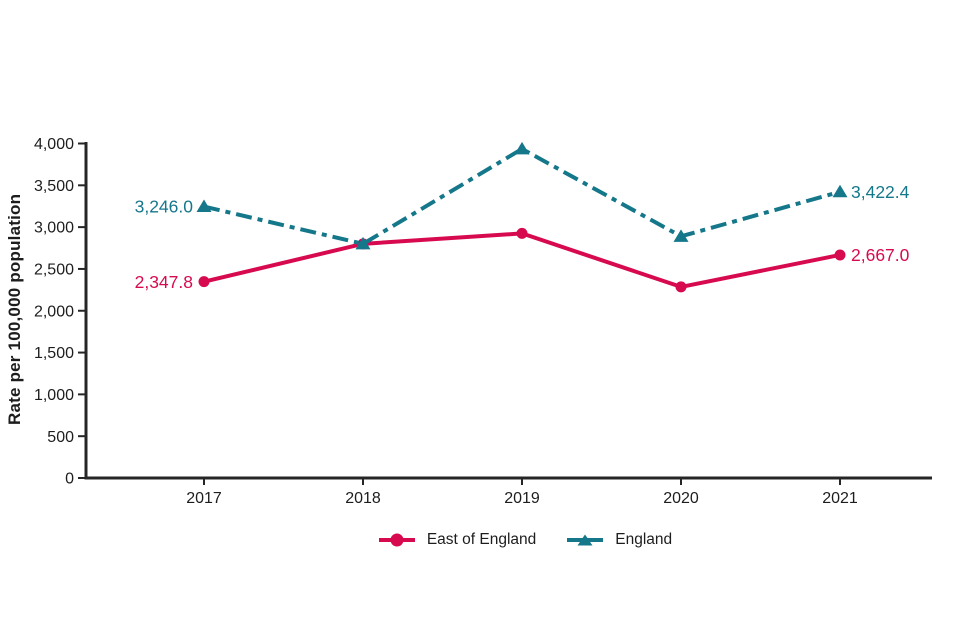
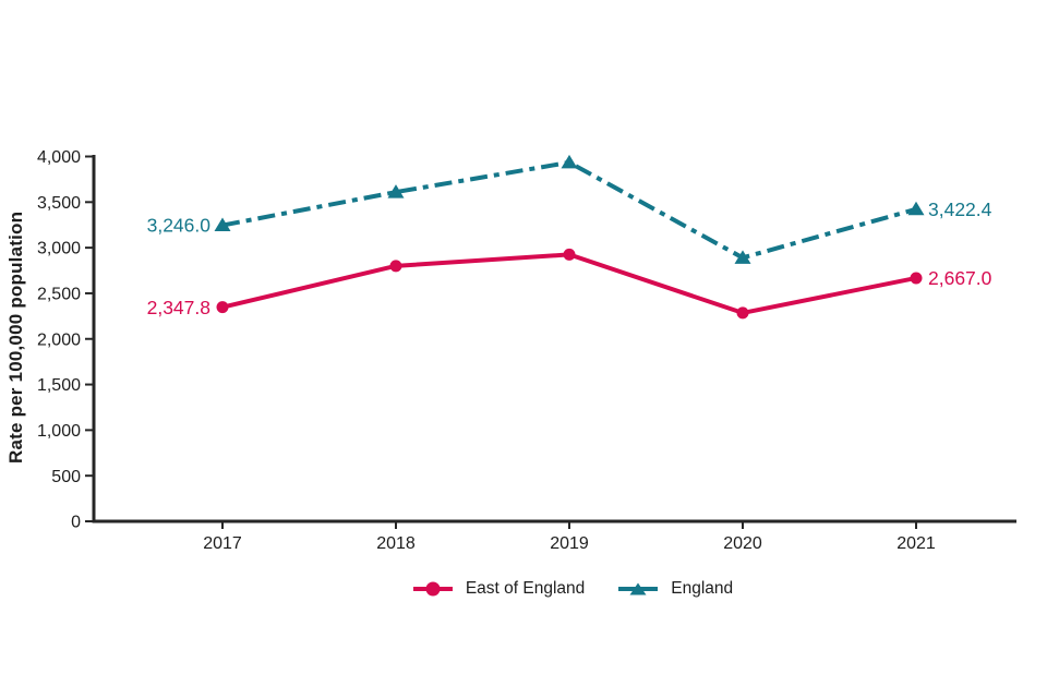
England/2018: 2800 -> 3600
